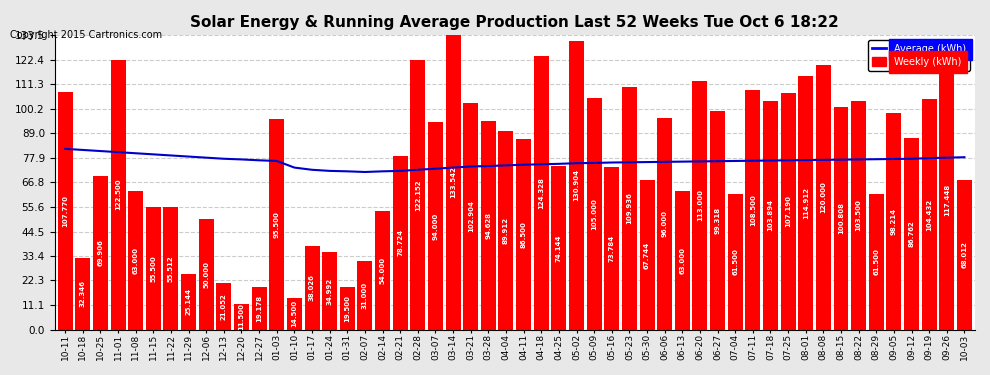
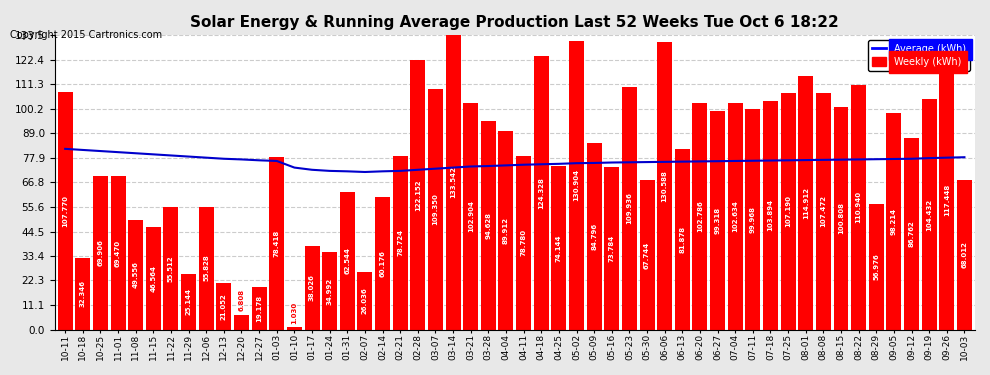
Weekly (kWh)/11-01: 122.5 -> 69.5
Weekly (kWh)/11-08: 63.0 -> 49.6
Weekly (kWh)/11-15: 55.5 -> 46.6
Weekly (kWh)/12-06: 50.0 -> 55.8
Weekly (kWh)/12-20: 11.5 -> 6.8
Weekly (kWh)/01-03: 95.5 -> 78.4
Weekly (kWh)/01-10: 14.5 -> 1.0
Weekly (kWh)/01-31: 19.5 -> 62.5
Weekly (kWh)/02-07: 31.0 -> 26.0
Weekly (kWh)/02-14: 54.0 -> 60.2
Weekly (kWh)/03-07: 94.0 -> 109.3
Weekly (kWh)/04-11: 86.5 -> 78.8
Weekly (kWh)/05-09: 105.0 -> 84.8
Weekly (kWh)/06-06: 96.0 -> 130.6
Weekly (kWh)/06-13: 63.0 -> 81.9
Weekly (kWh)/06-20: 113.0 -> 102.8
Weekly (kWh)/07-04: 61.5 -> 102.6
Weekly (kWh)/07-11: 108.5 -> 100.0
Weekly (kWh)/08-08: 120.0 -> 107.5
Weekly (kWh)/08-22: 103.5 -> 110.9
Weekly (kWh)/08-29: 61.5 -> 57.0
